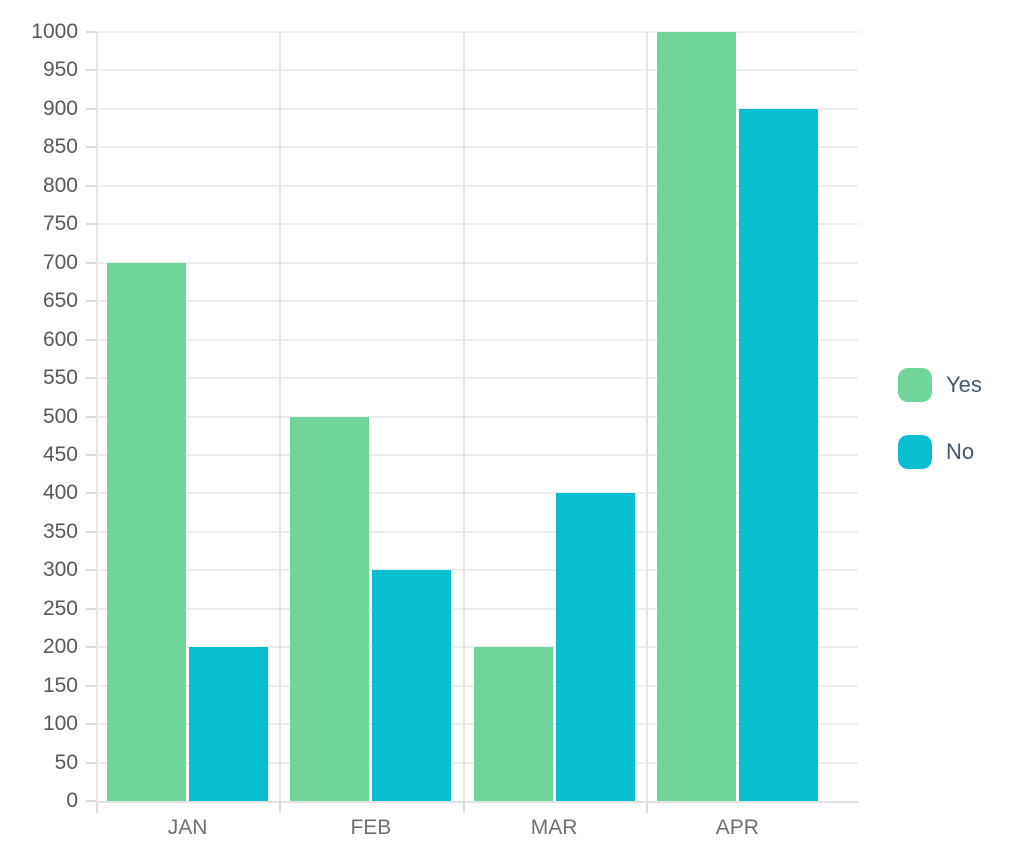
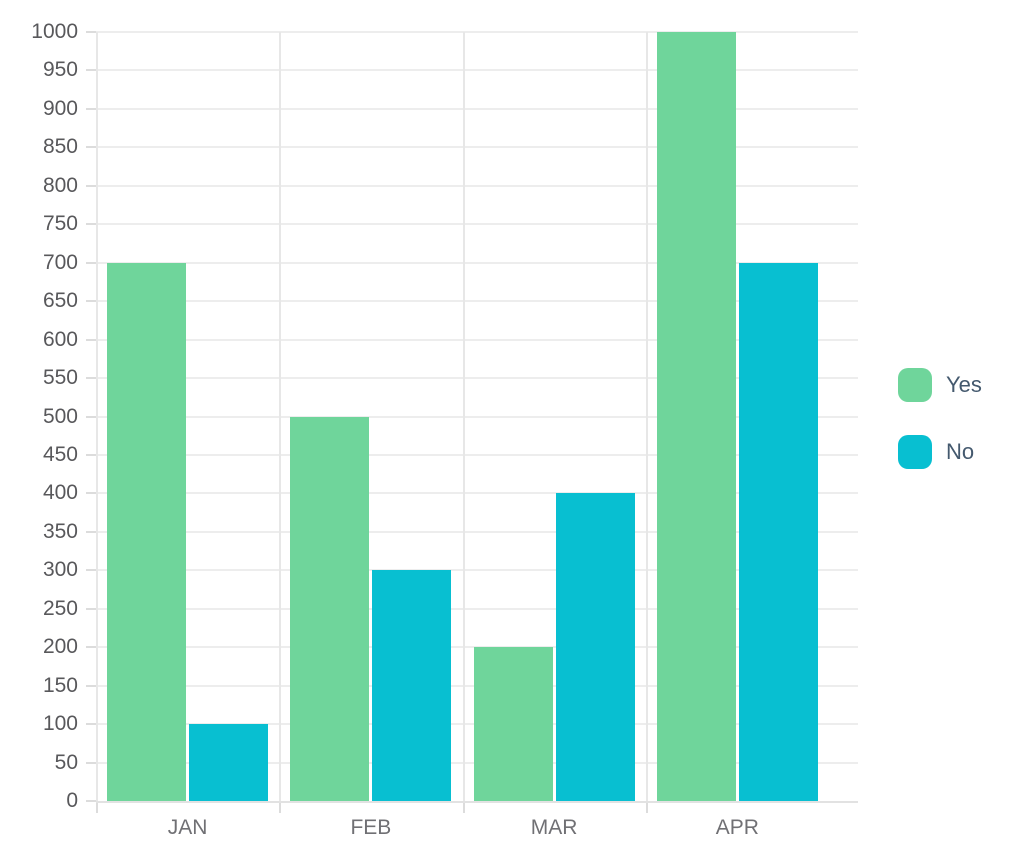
No/JAN: 200 -> 100
No/APR: 900 -> 700
